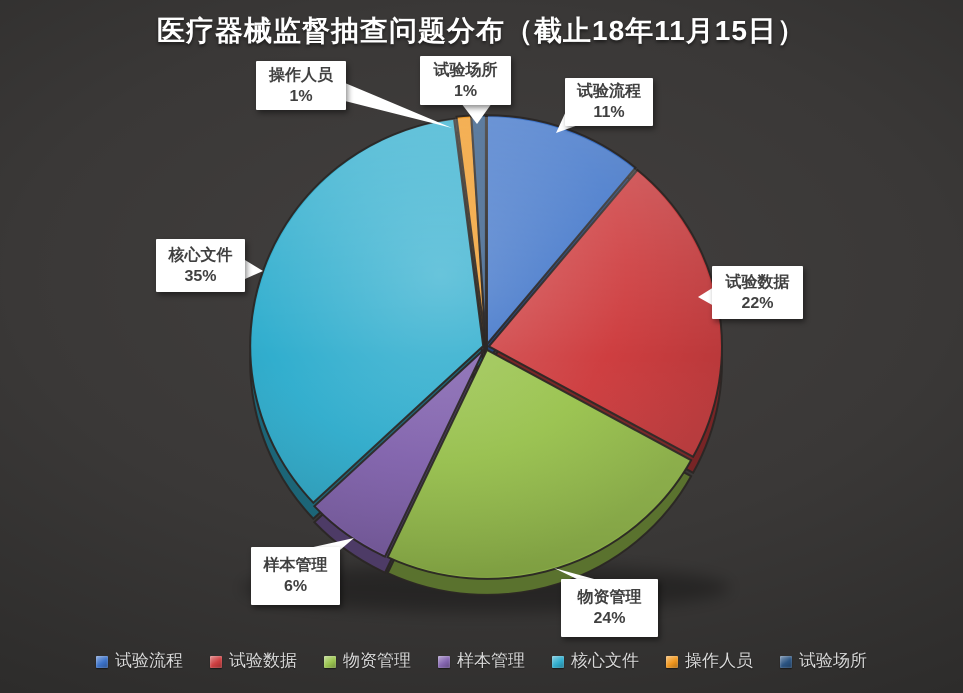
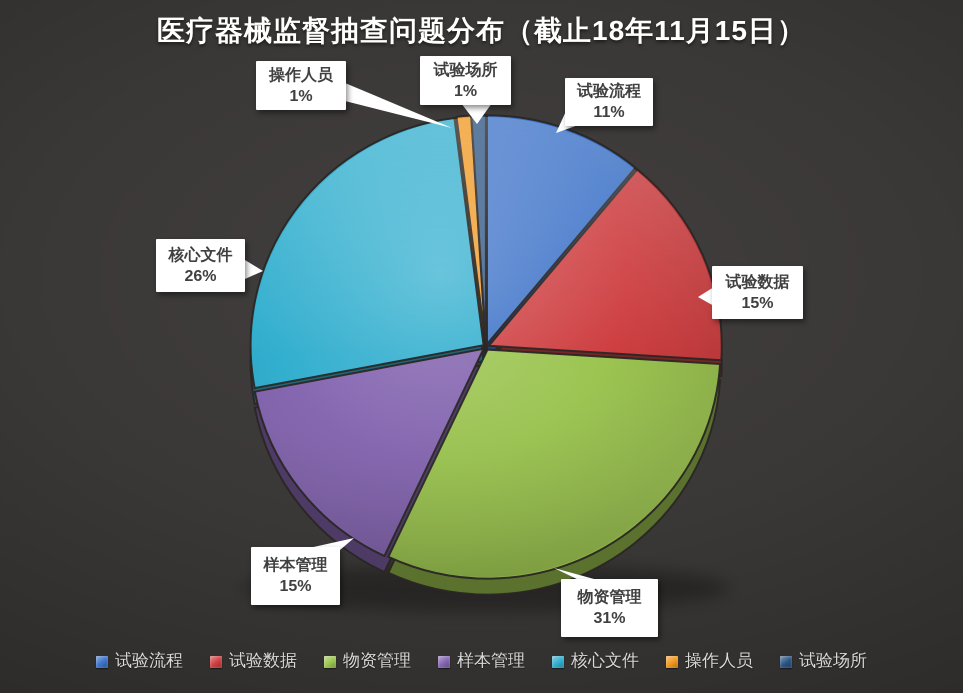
试验数据: 22% -> 15%
物资管理: 24% -> 31%
样本管理: 6% -> 15%
核心文件: 35% -> 26%
